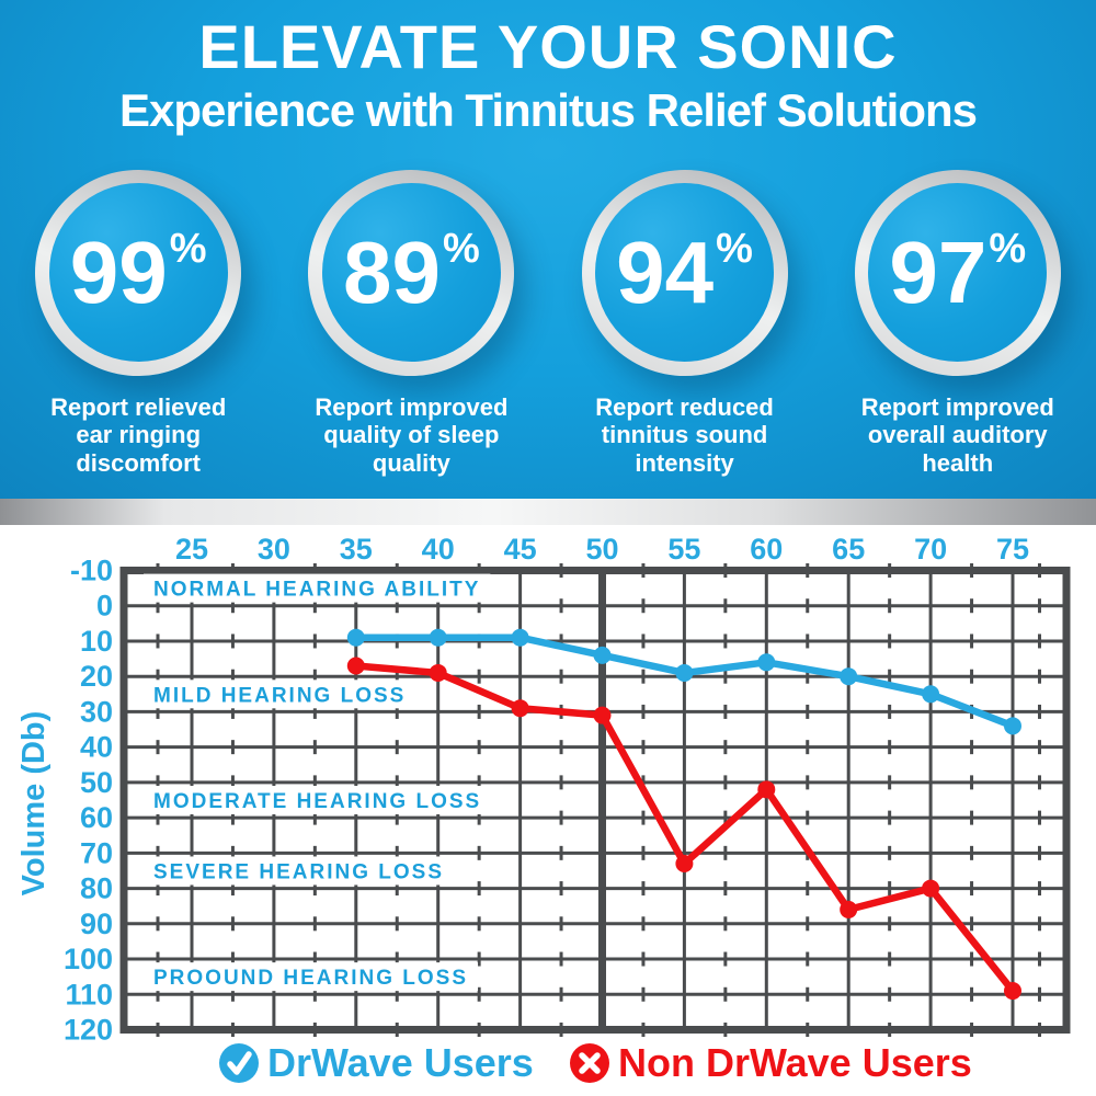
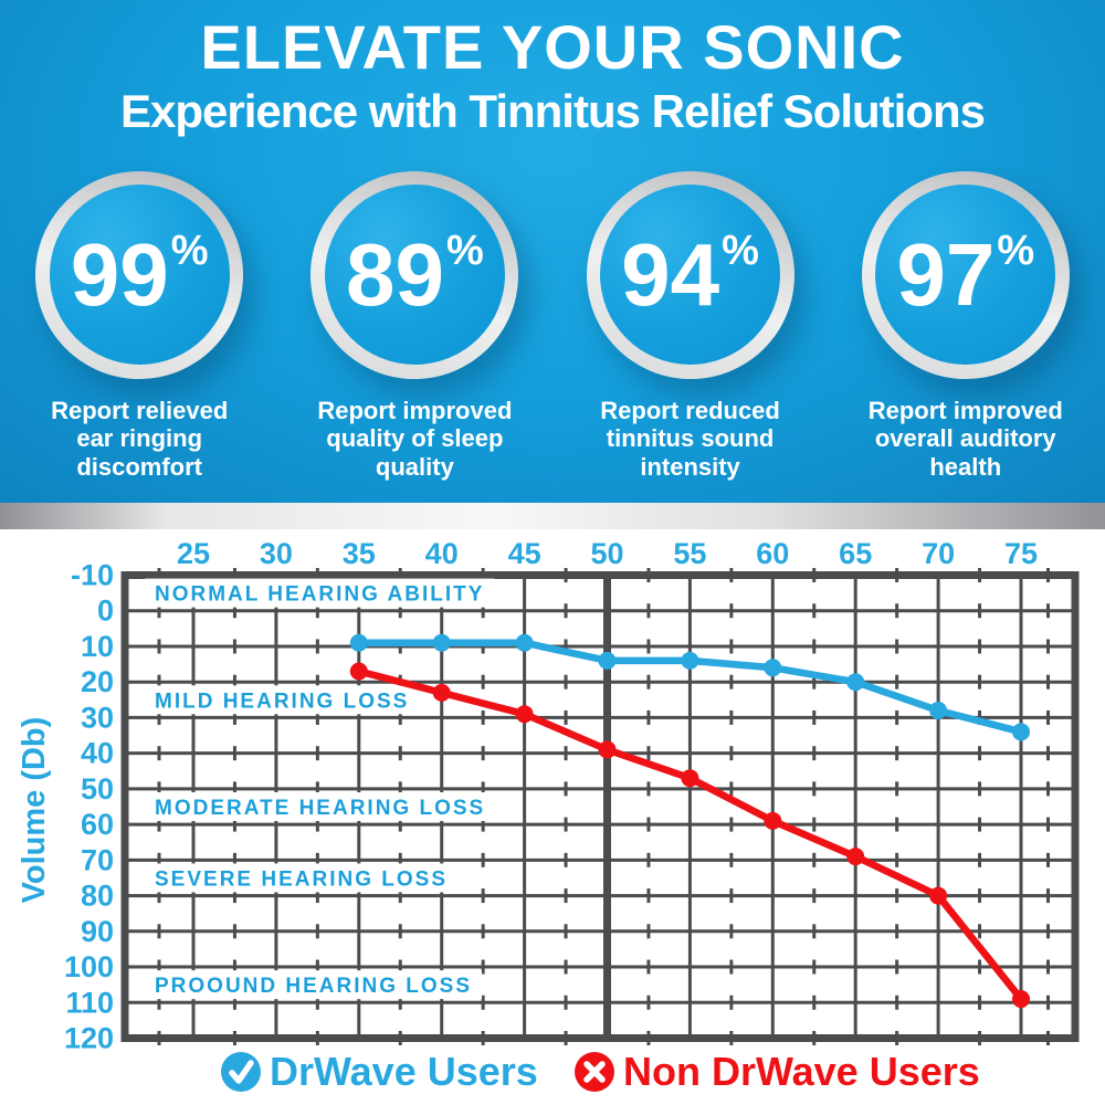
Non DrWave Users/40: 19 -> 23
Non DrWave Users/50: 31 -> 39
DrWave Users/55: 19 -> 14
Non DrWave Users/55: 73 -> 47
Non DrWave Users/60: 52 -> 59
Non DrWave Users/65: 86 -> 69
DrWave Users/70: 25 -> 28
